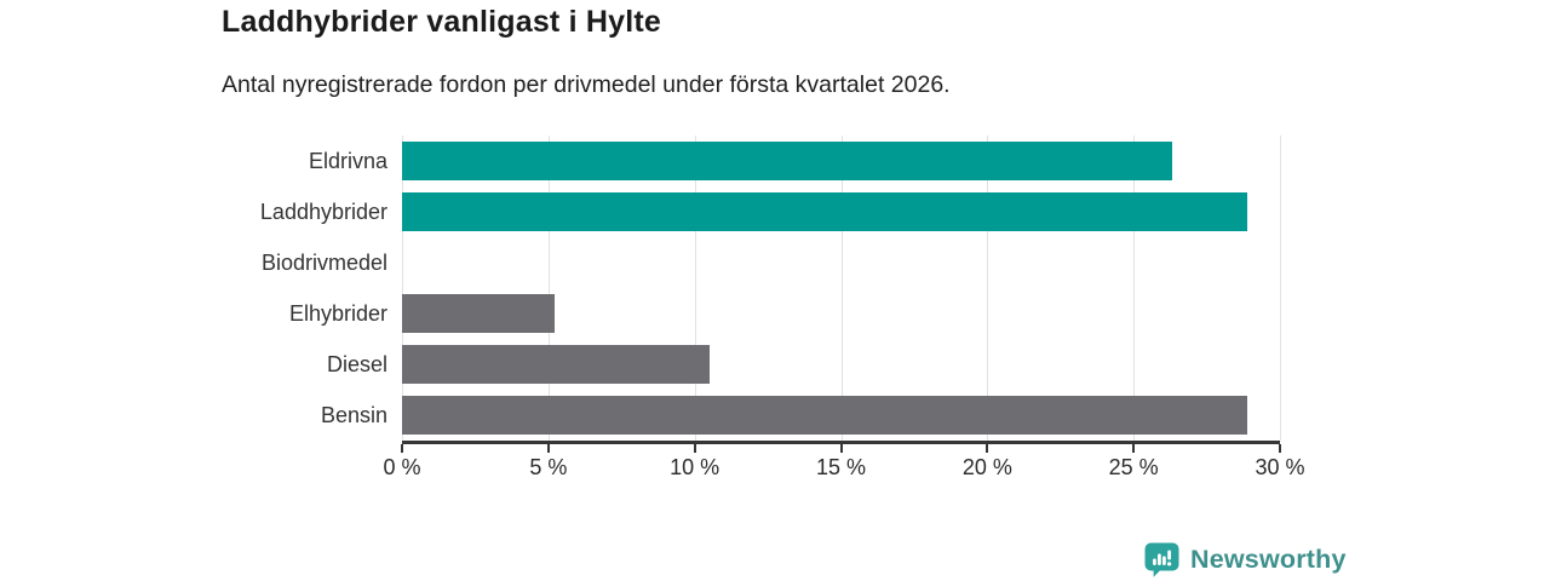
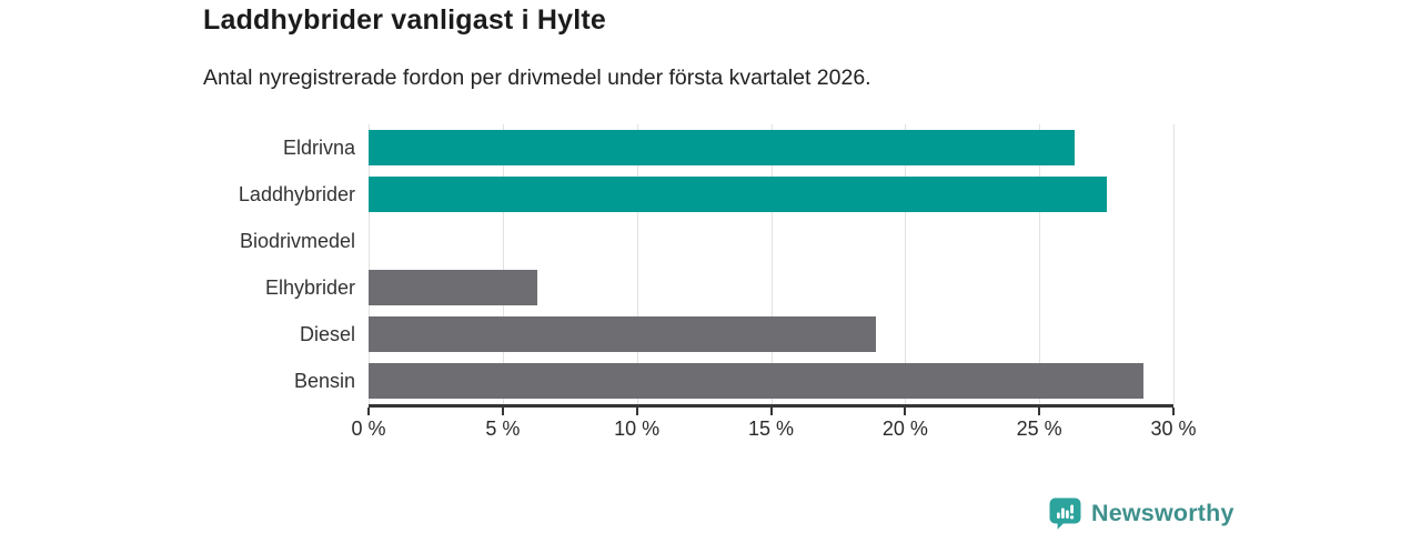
Laddhybrider: 28.9% -> 27.5%
Elhybrider: 5.2% -> 6.3%
Diesel: 10.5% -> 18.9%
